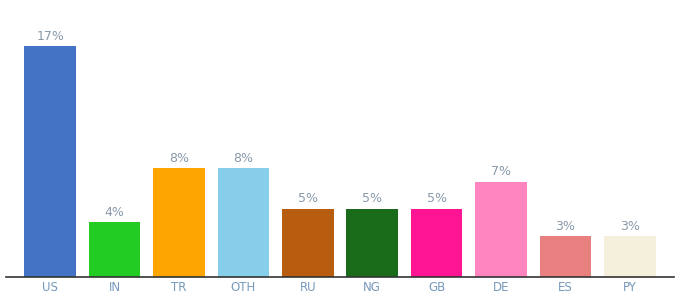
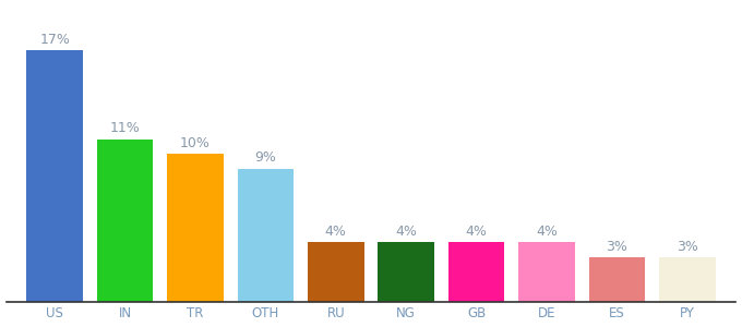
IN: 4% -> 11%
TR: 8% -> 10%
OTH: 8% -> 9%
RU: 5% -> 4%
NG: 5% -> 4%
GB: 5% -> 4%
DE: 7% -> 4%
